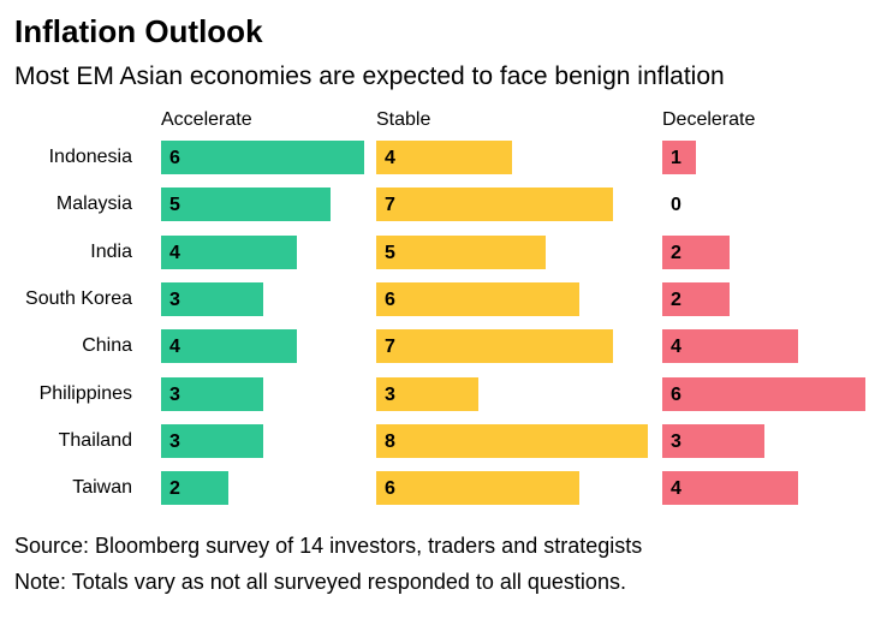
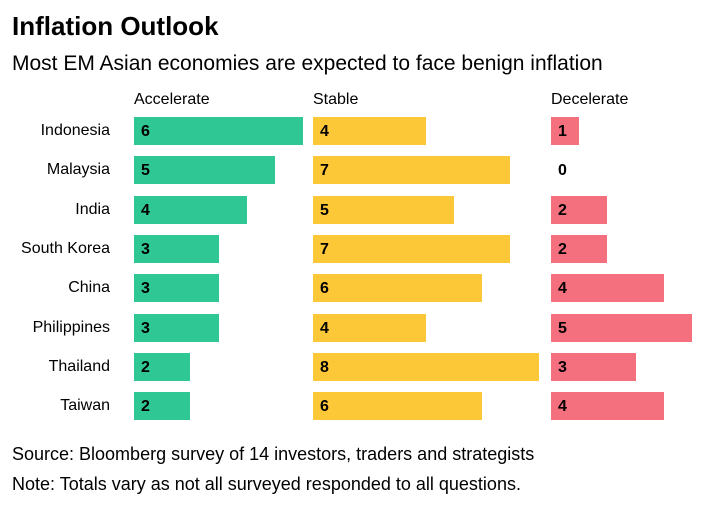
Stable/South Korea: 6 -> 7
Accelerate/China: 4 -> 3
Stable/China: 7 -> 6
Stable/Philippines: 3 -> 4
Decelerate/Philippines: 6 -> 5
Accelerate/Thailand: 3 -> 2
